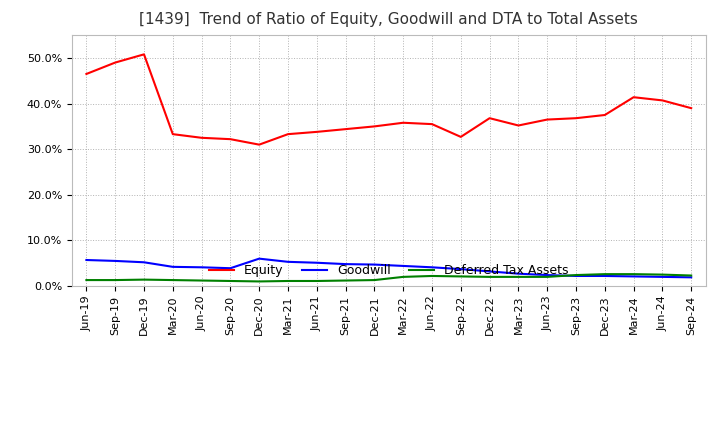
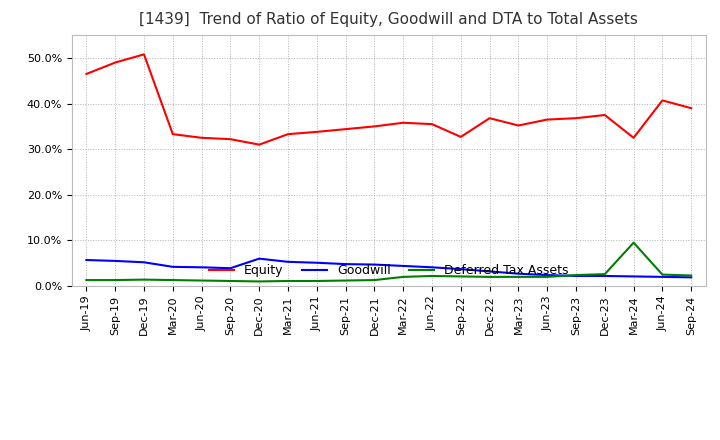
Equity/Mar-24: 41.4% -> 32.5%
Deferred Tax Assets/Mar-24: 2.6% -> 9.5%
